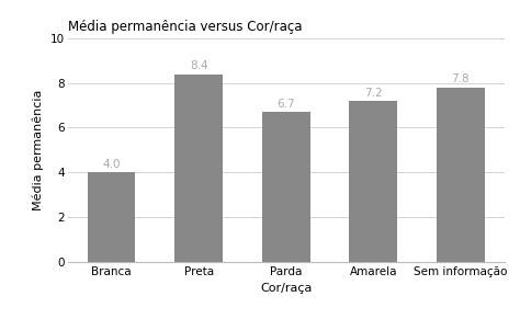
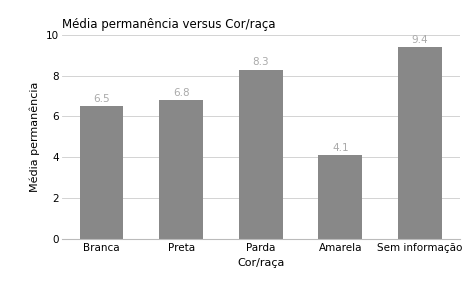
Branca: 4.0 -> 6.5
Preta: 8.4 -> 6.8
Parda: 6.7 -> 8.3
Amarela: 7.2 -> 4.1
Sem informação: 7.8 -> 9.4
